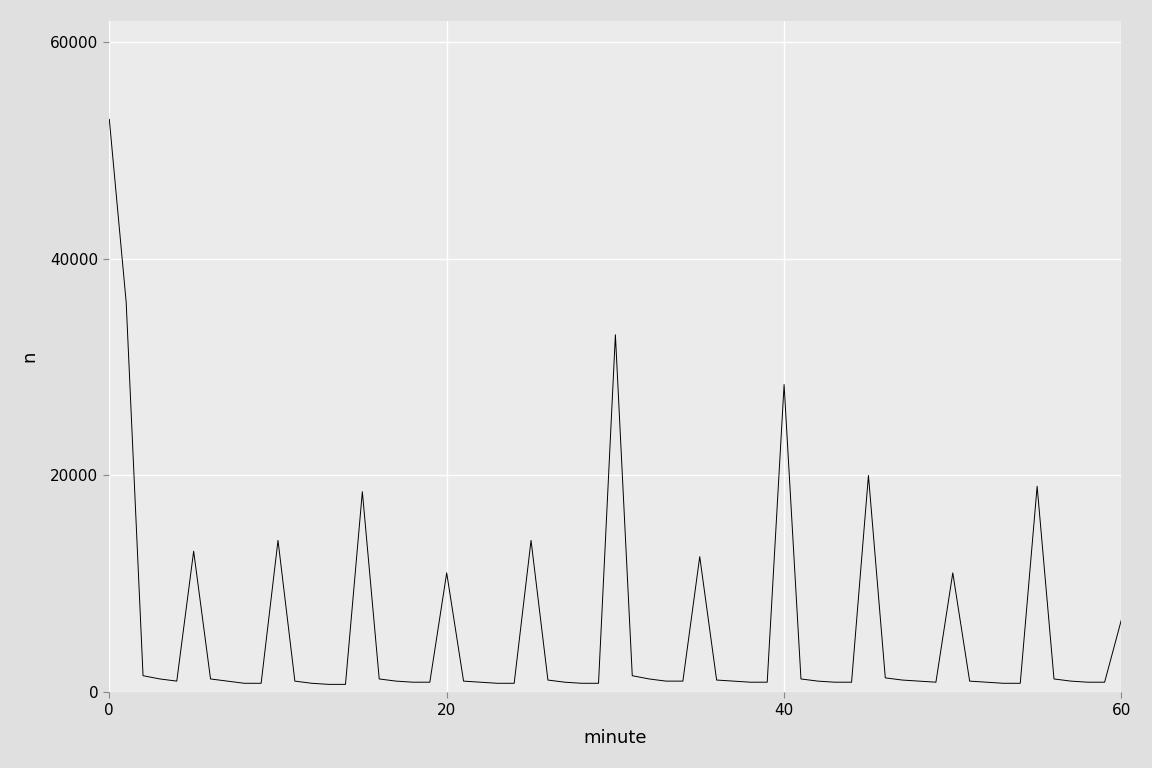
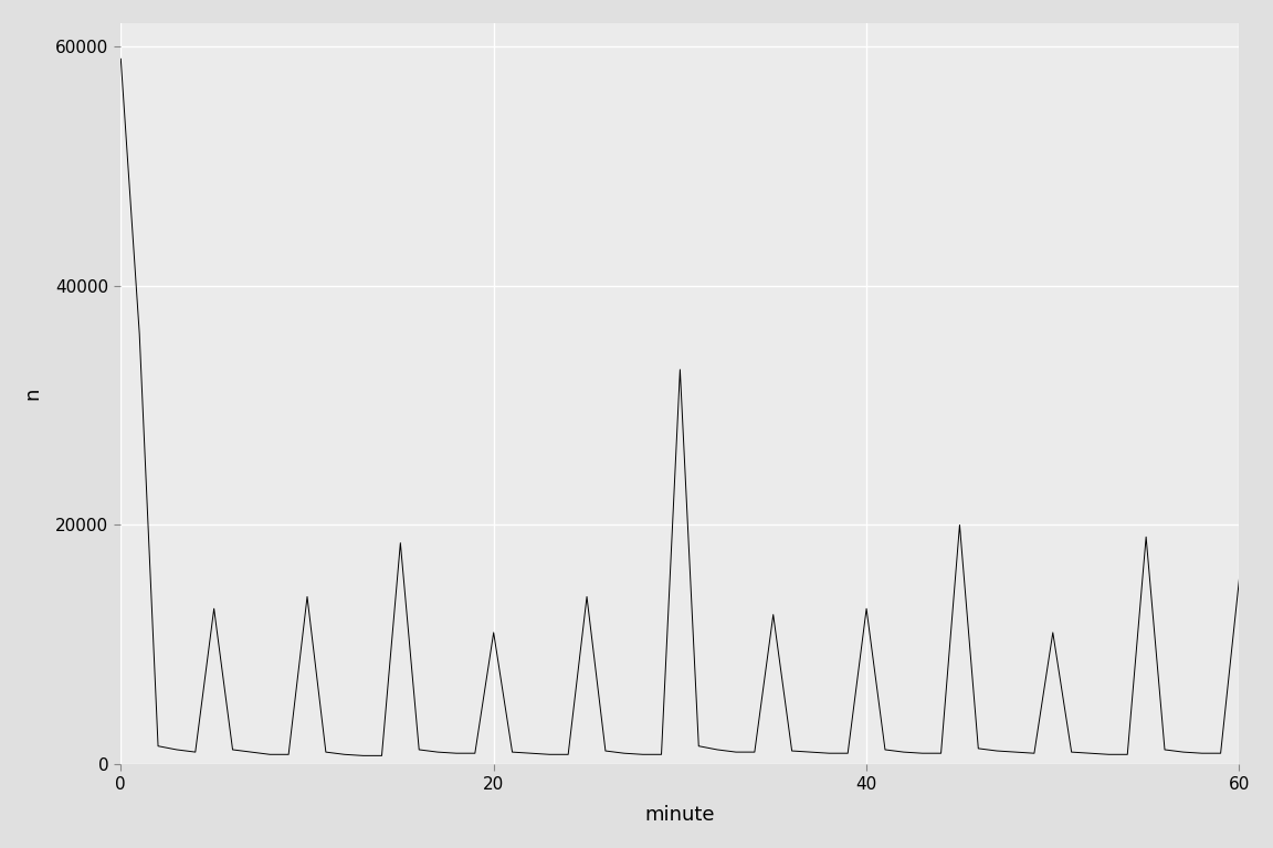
0: 52900 -> 59000
40: 28400 -> 13000
60: 6700 -> 15500
